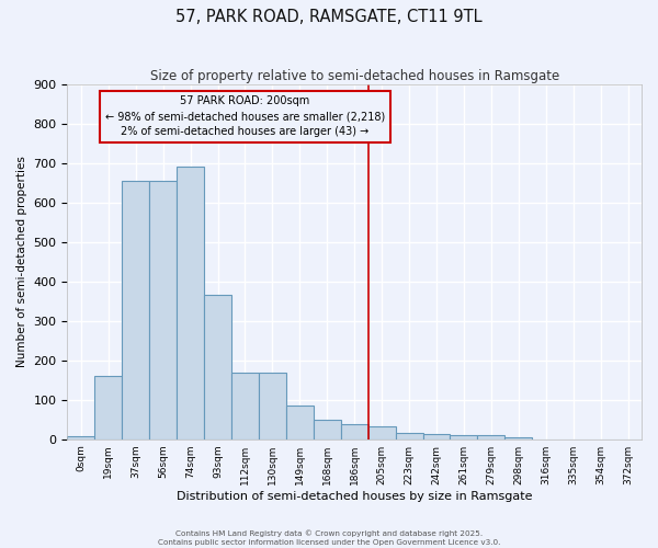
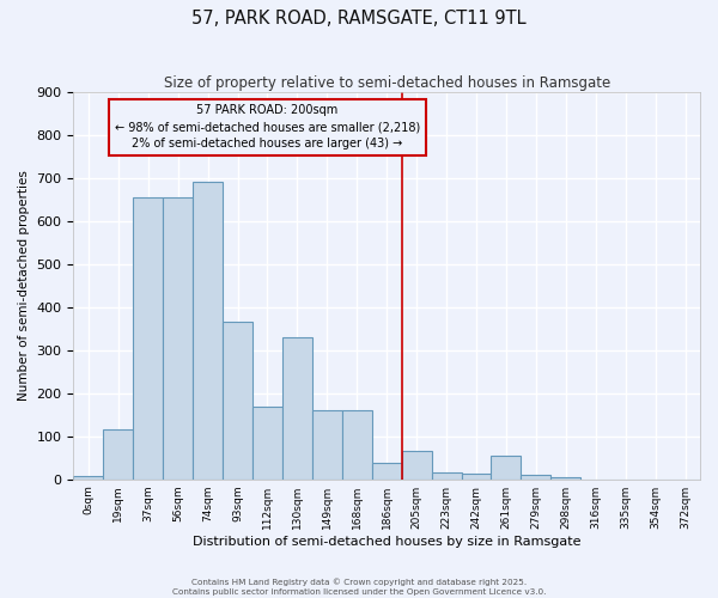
19sqm: 160 -> 115
130sqm: 170 -> 330
149sqm: 85 -> 160
168sqm: 50 -> 160
205sqm: 32 -> 65
261sqm: 9 -> 55
